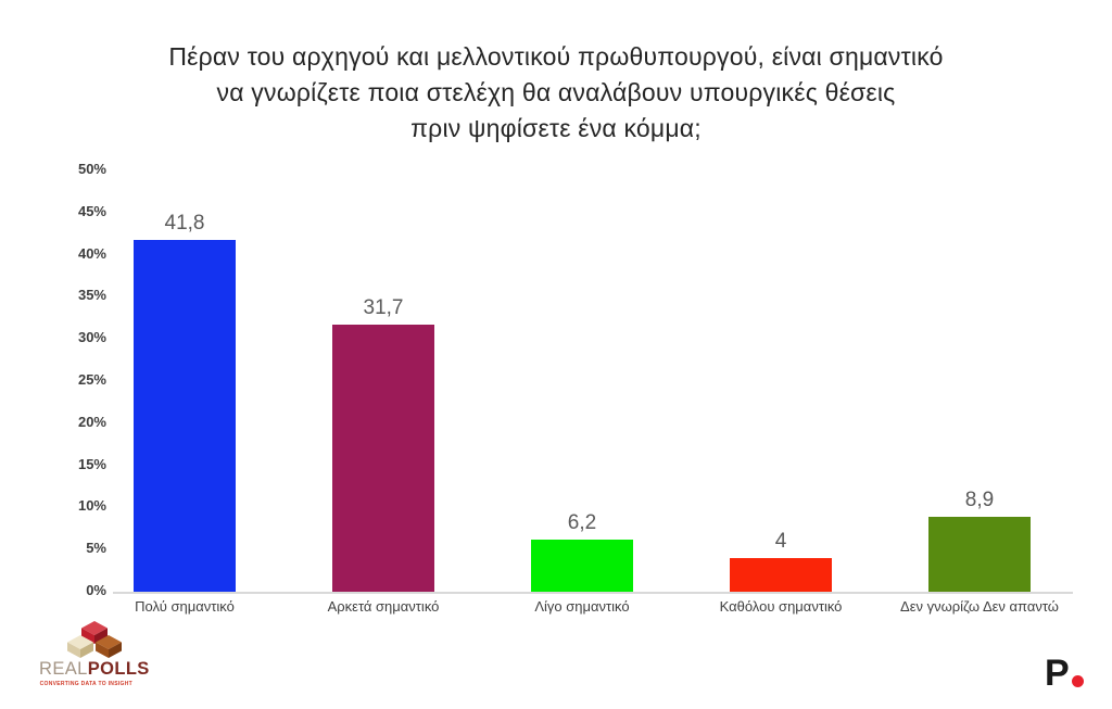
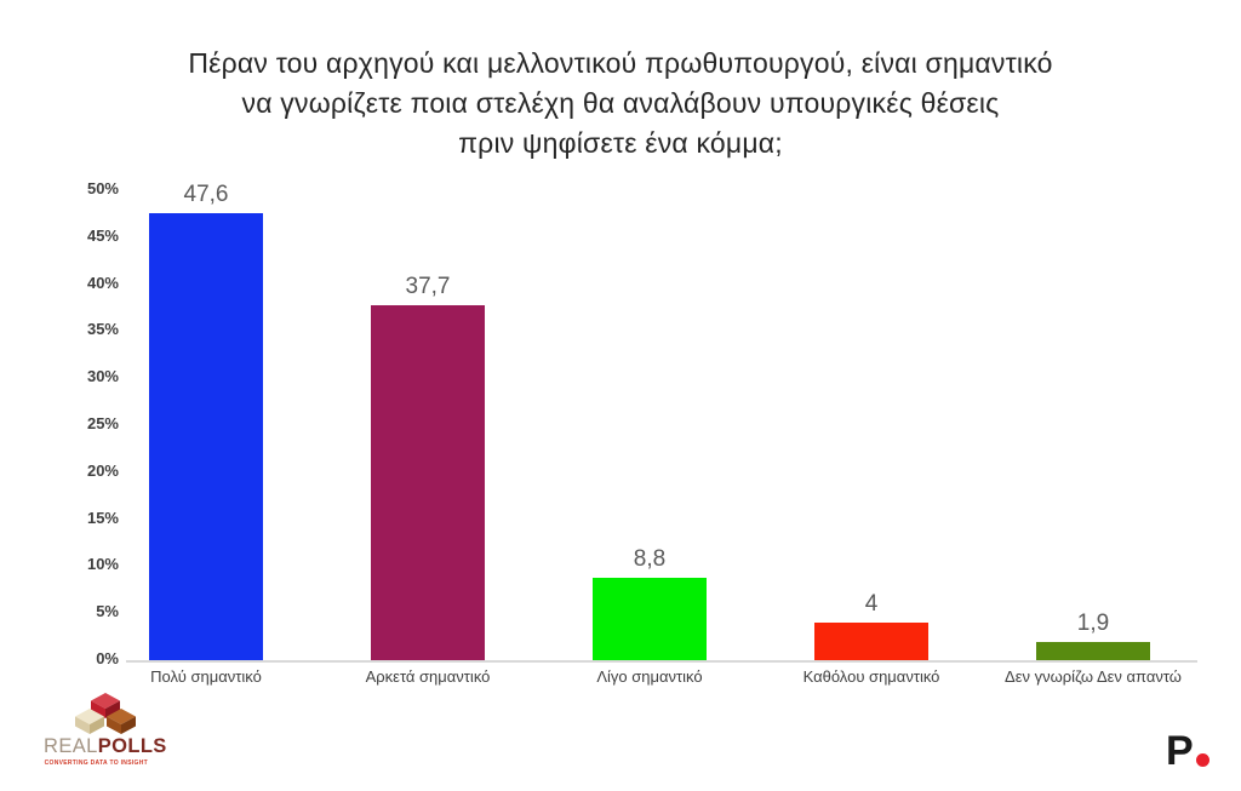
Πολύ σημαντικό: 41,8 -> 47,6
Αρκετά σημαντικό: 31,7 -> 37,7
Λίγο σημαντικό: 6,2 -> 8,8
Δεν γνωρίζω Δεν απαντώ: 8,9 -> 1,9
